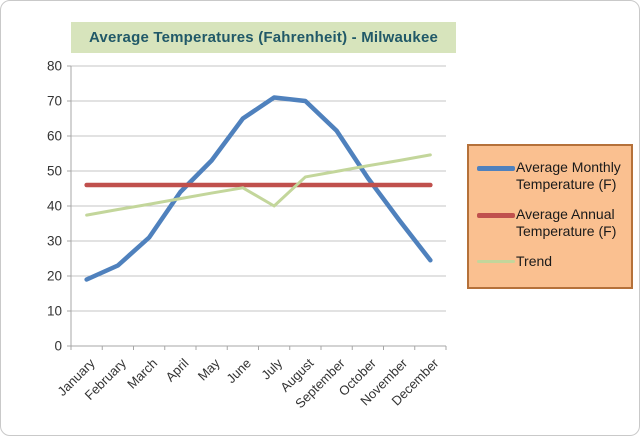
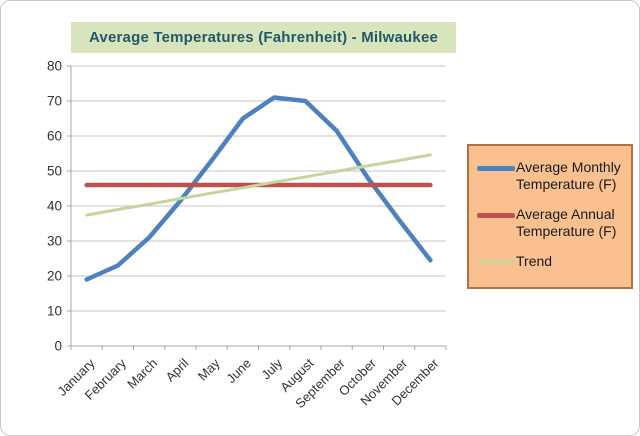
Average Monthly Temperature (F)/April: 44 -> 42
Trend/July: 40 -> 47
